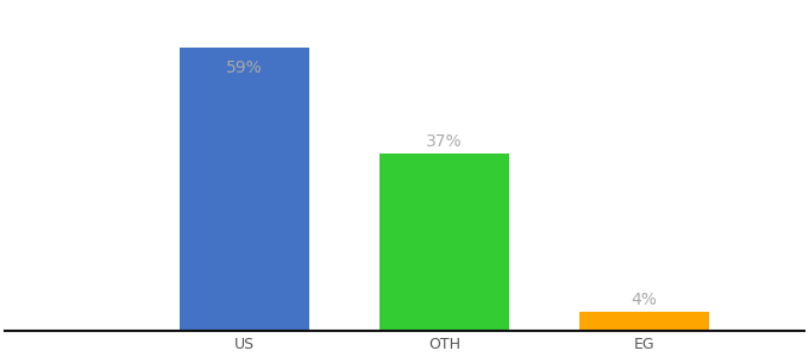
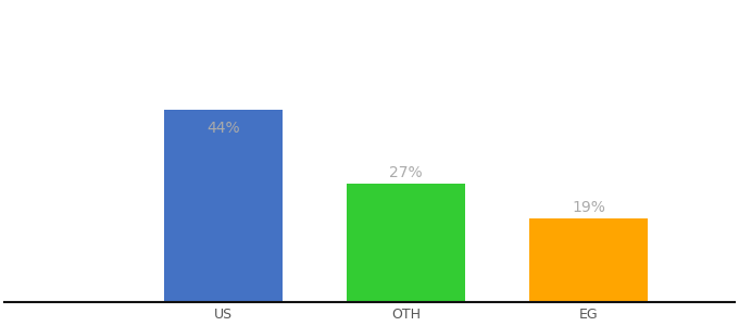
US: 59% -> 44%
OTH: 37% -> 27%
EG: 4% -> 19%
